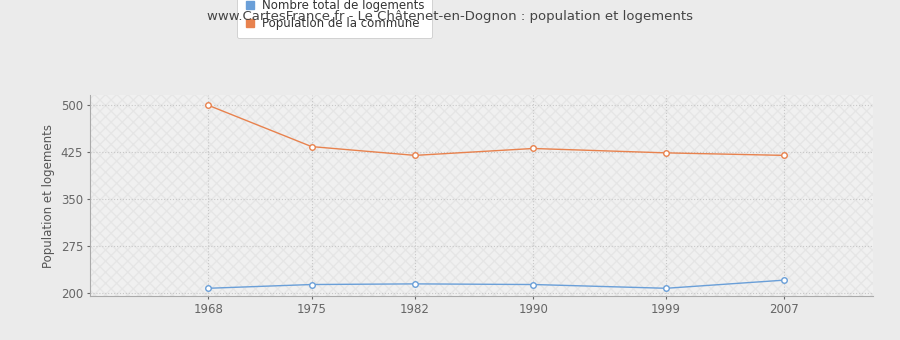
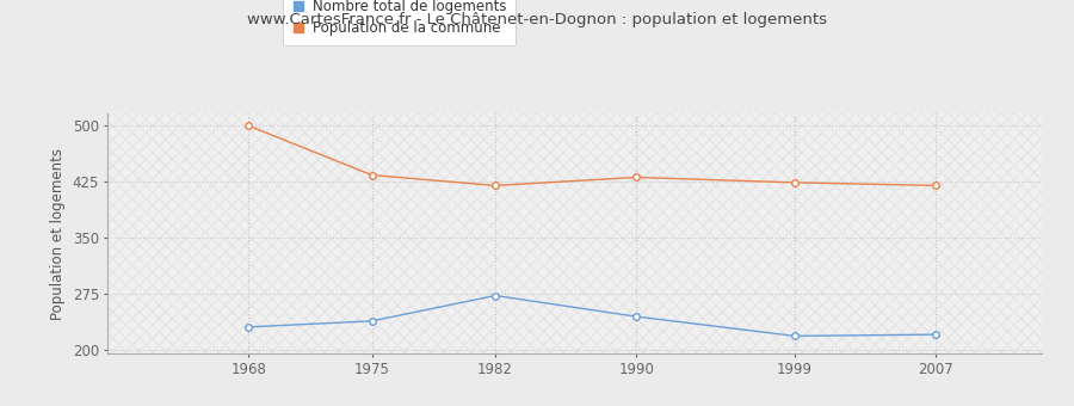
Nombre total de logements/1968: 207 -> 230
Nombre total de logements/1975: 213 -> 238
Nombre total de logements/1982: 214 -> 272
Nombre total de logements/1990: 213 -> 244
Nombre total de logements/1999: 207 -> 218
